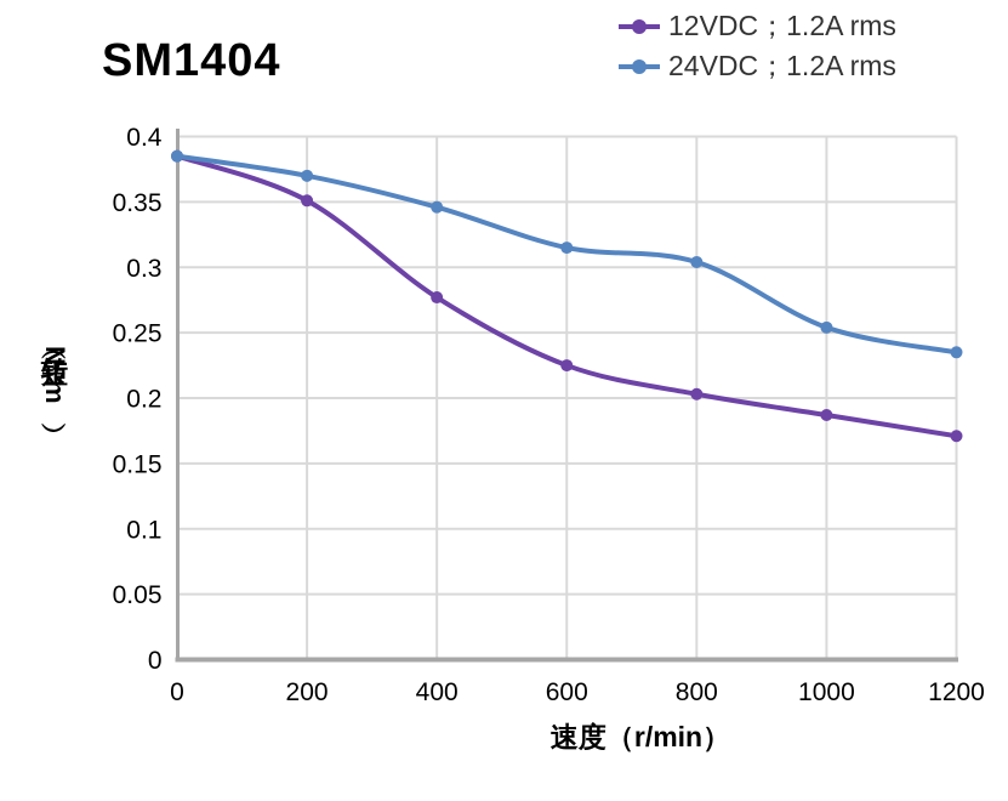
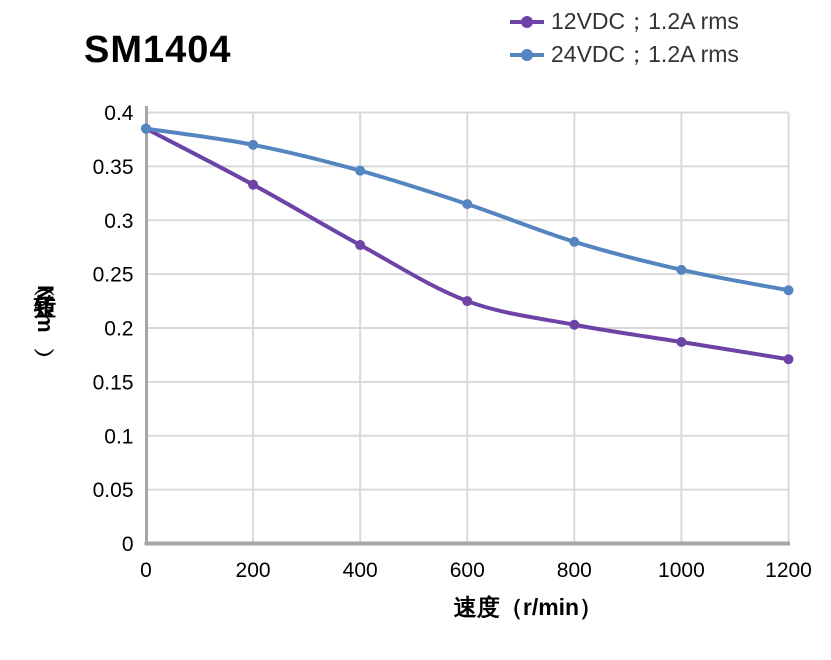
12VDC；1.2A rms/200: 0.351 -> 0.333
24VDC；1.2A rms/800: 0.304 -> 0.280
